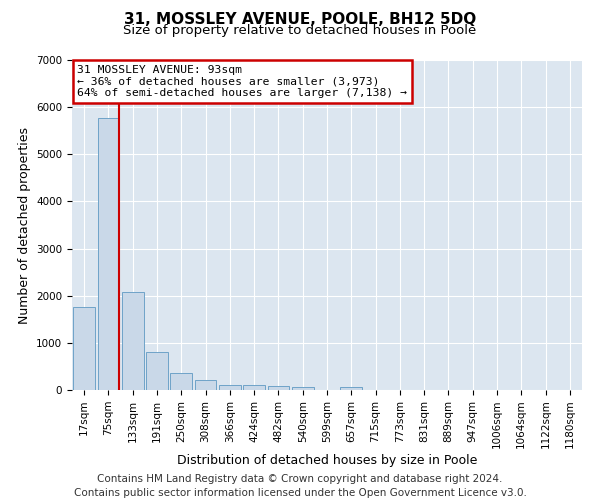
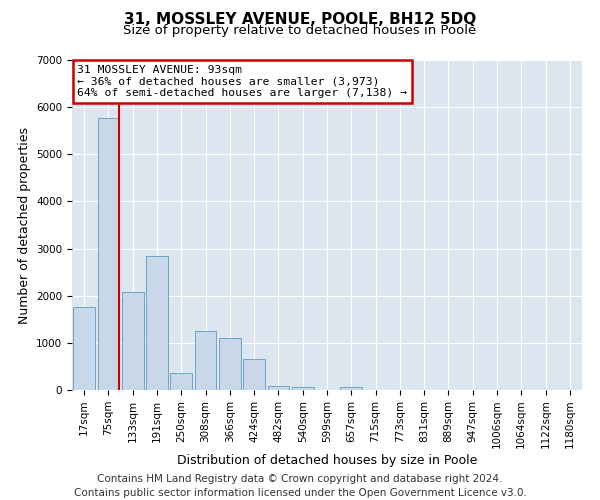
191sqm: 800 -> 2850
308sqm: 220 -> 1250
366sqm: 100 -> 1100
424sqm: 100 -> 650
